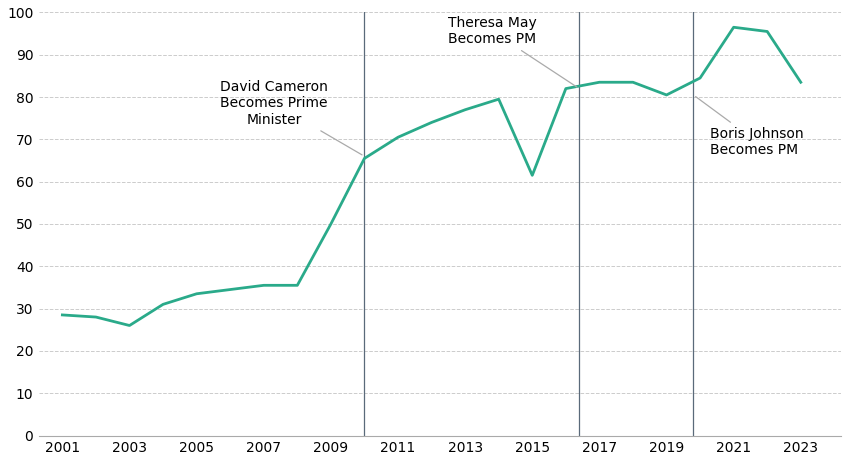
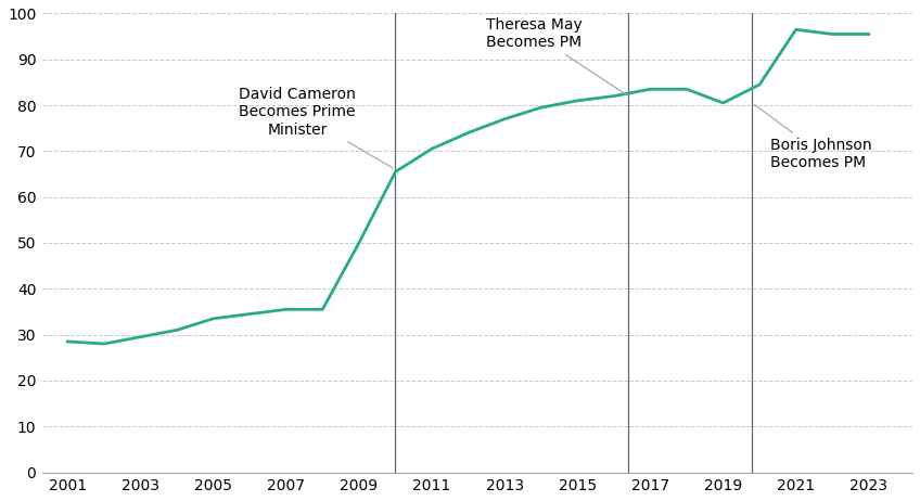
2003: 26.0 -> 29.5
2015: 61.5 -> 81.0
2023: 83.5 -> 95.5
